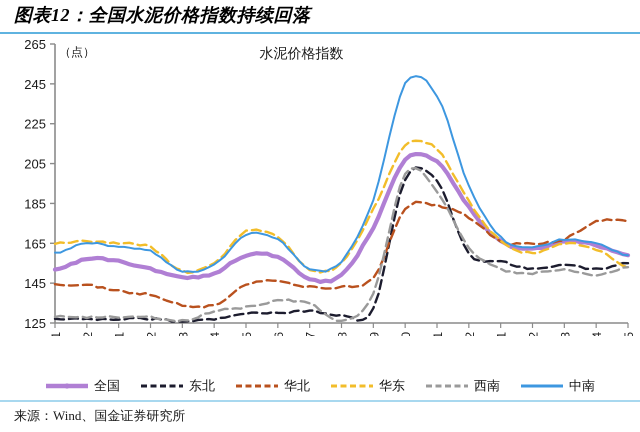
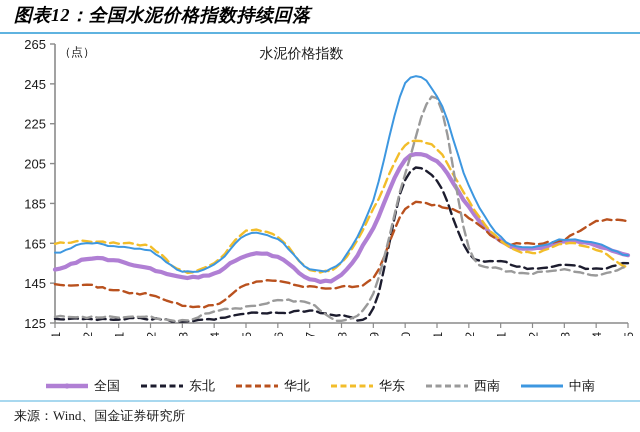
西南/2021-11: 191 -> 238
